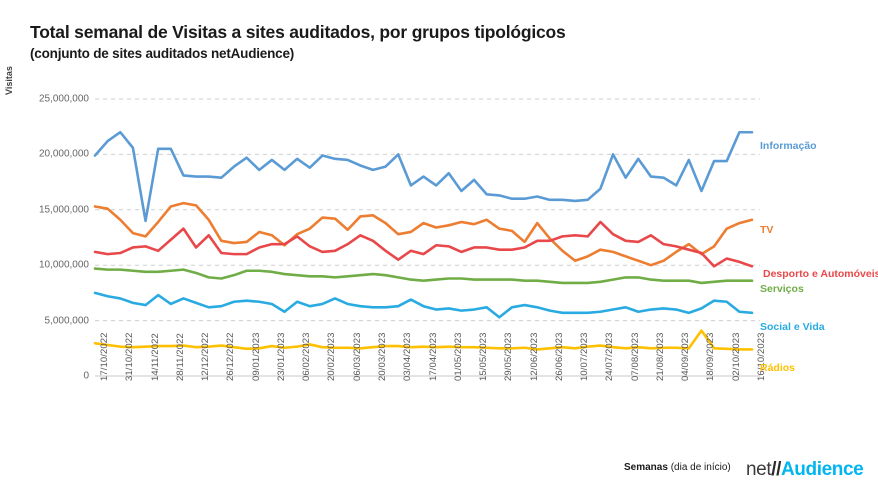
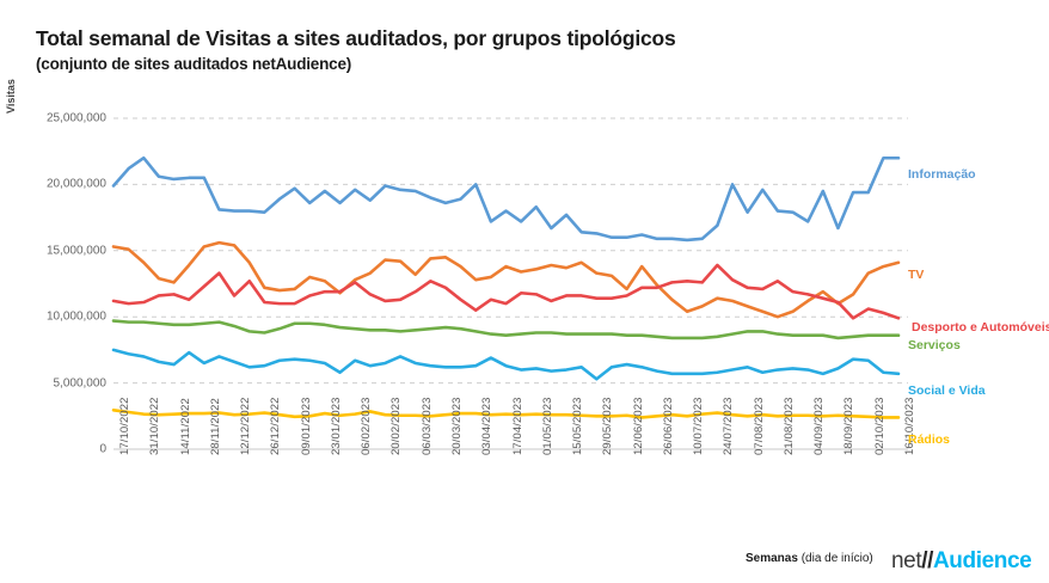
Informação/14/11/2022: 14000000 -> 20400000
Rádios/18/09/2023: 4100000 -> 2600000
